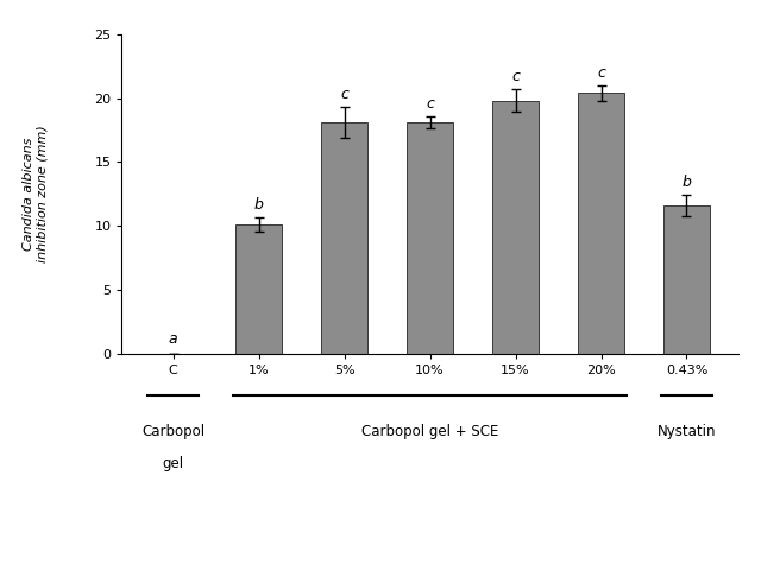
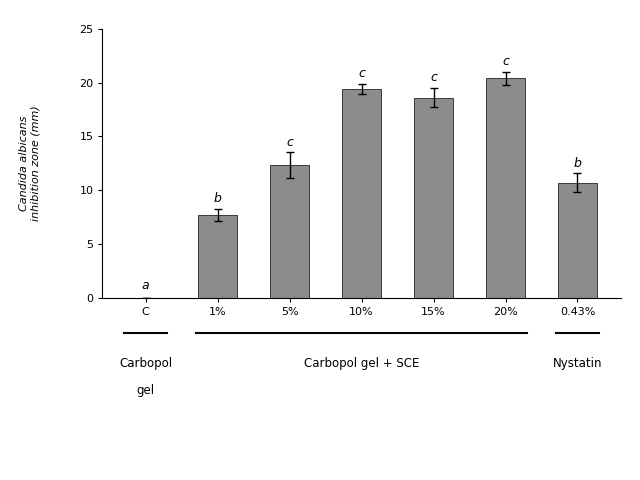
1%: 10.1 -> 7.7
5%: 18.1 -> 12.3
10%: 18.1 -> 19.4
15%: 19.8 -> 18.6
0.43%: 11.6 -> 10.7
